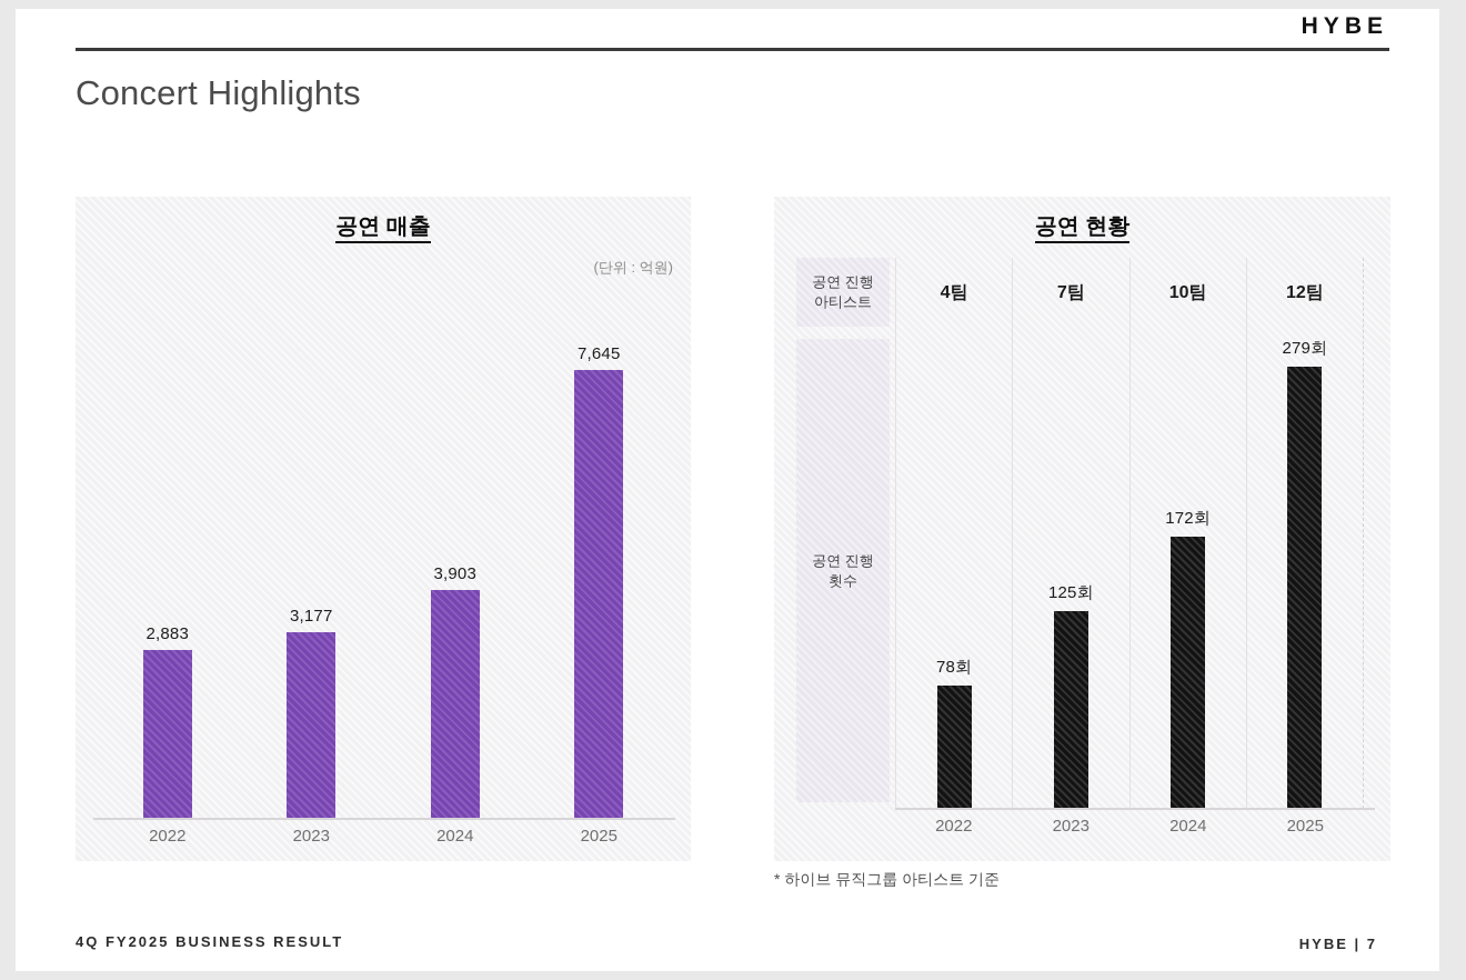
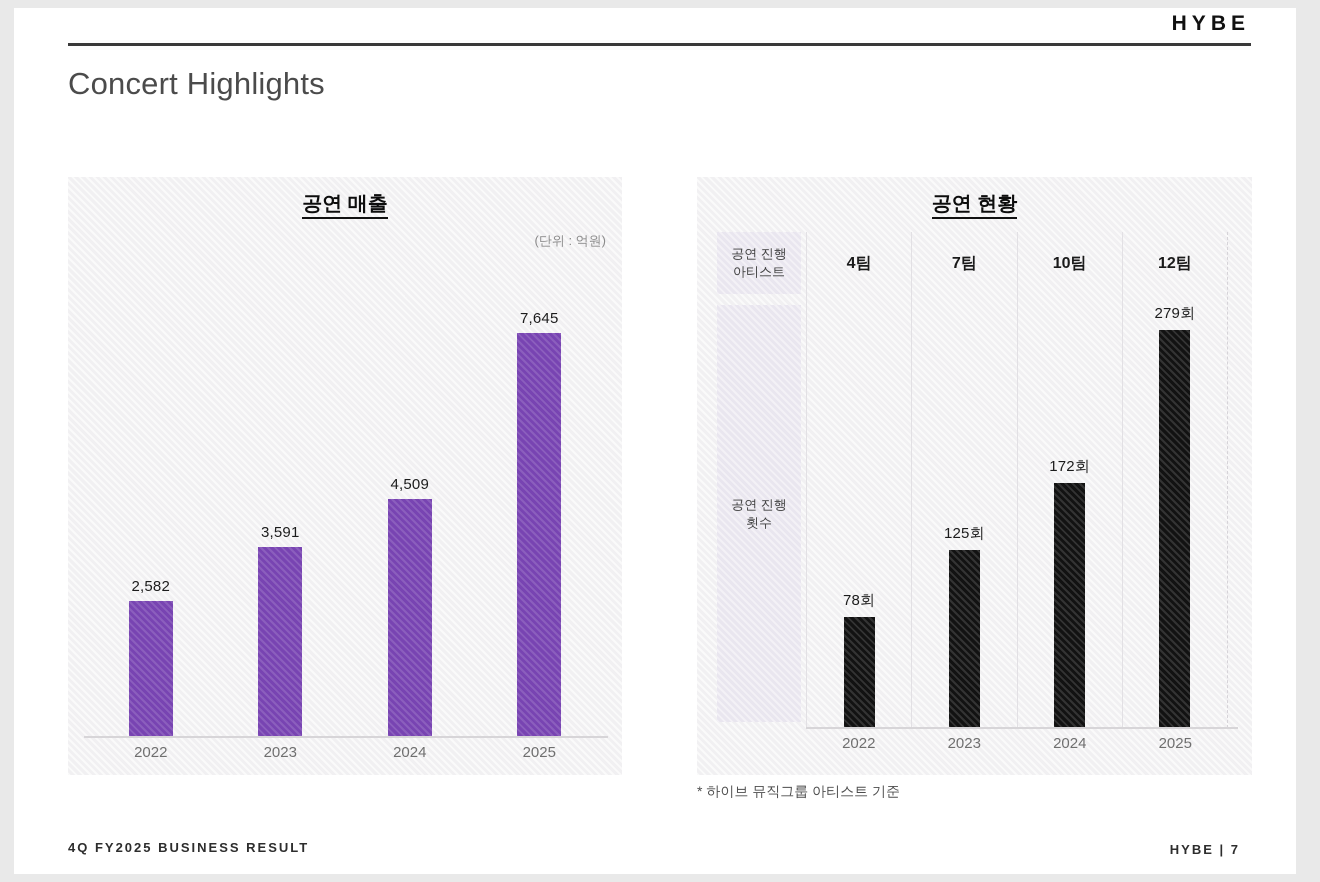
공연 매출/2022: 2,883 -> 2,582
공연 매출/2023: 3,177 -> 3,591
공연 매출/2024: 3,903 -> 4,509
